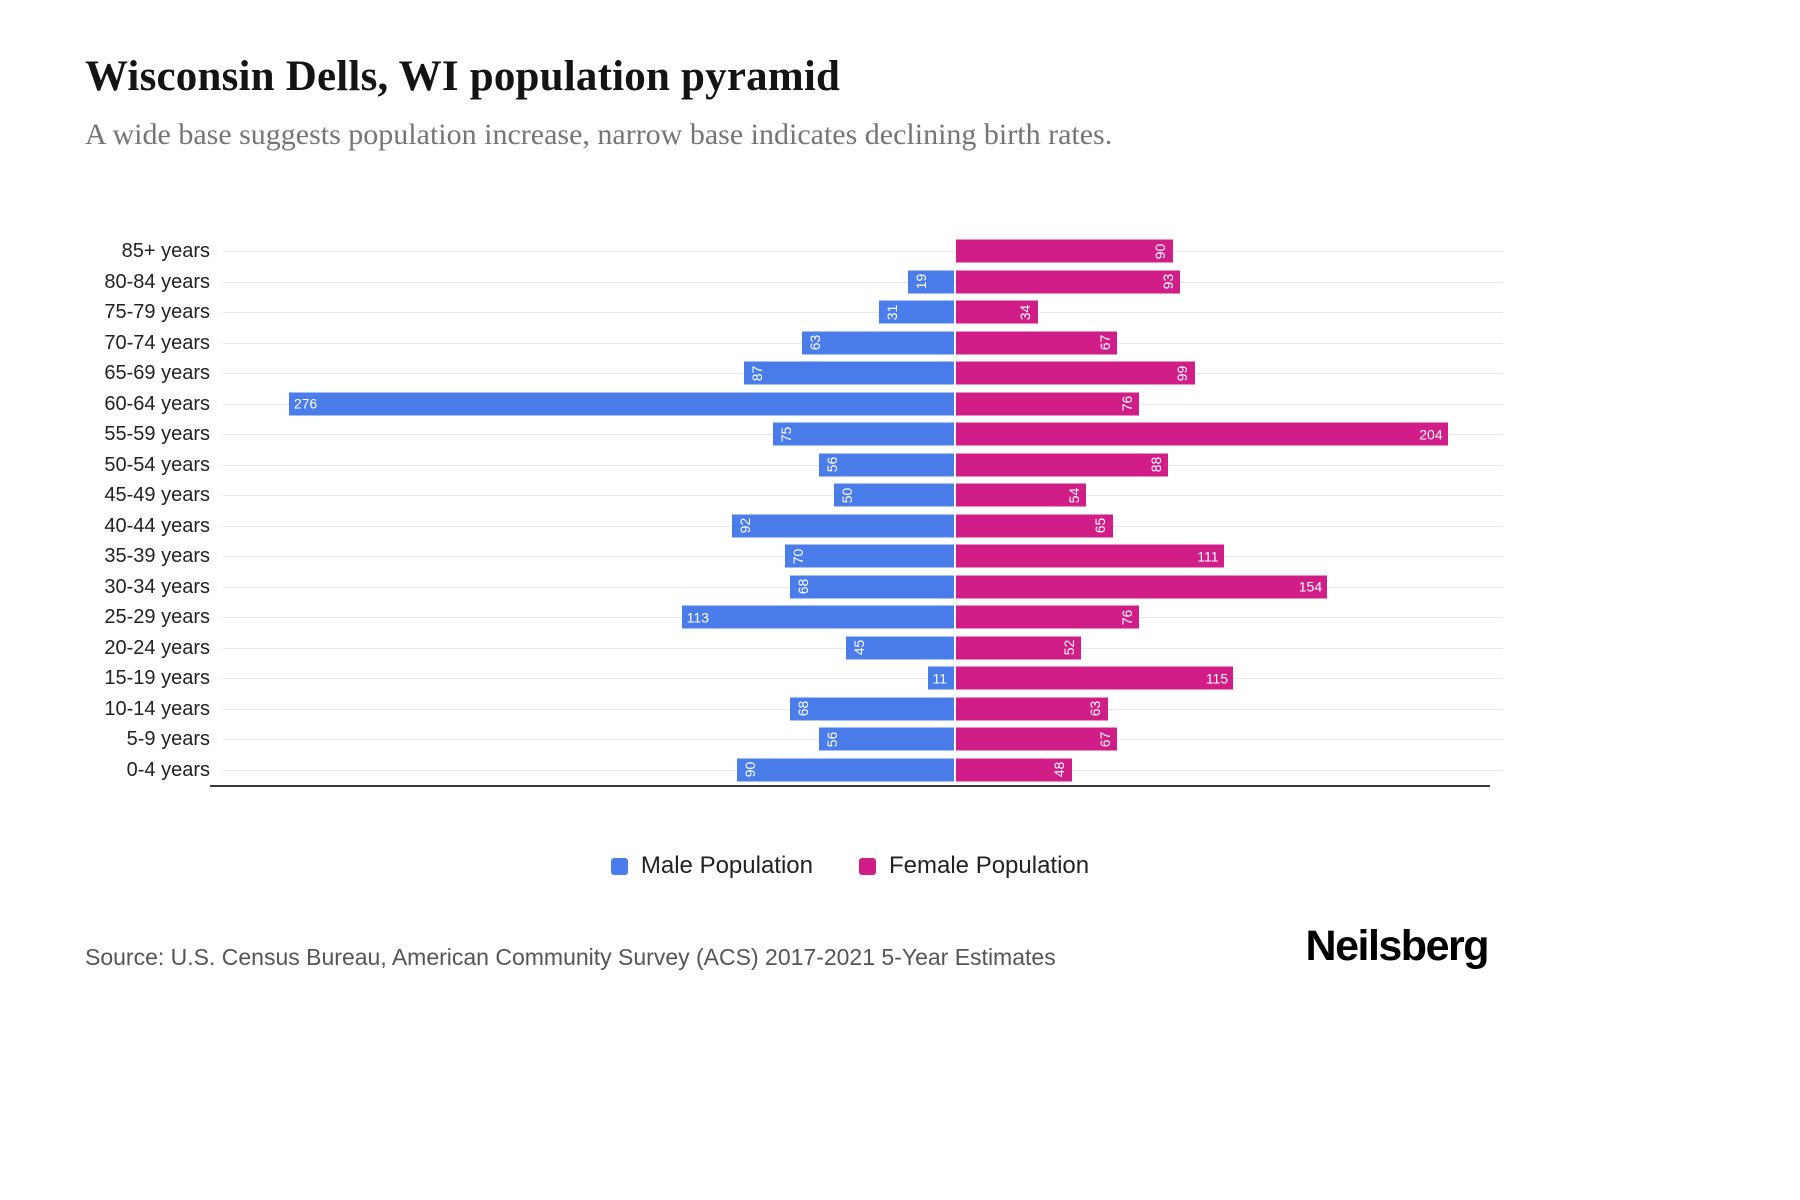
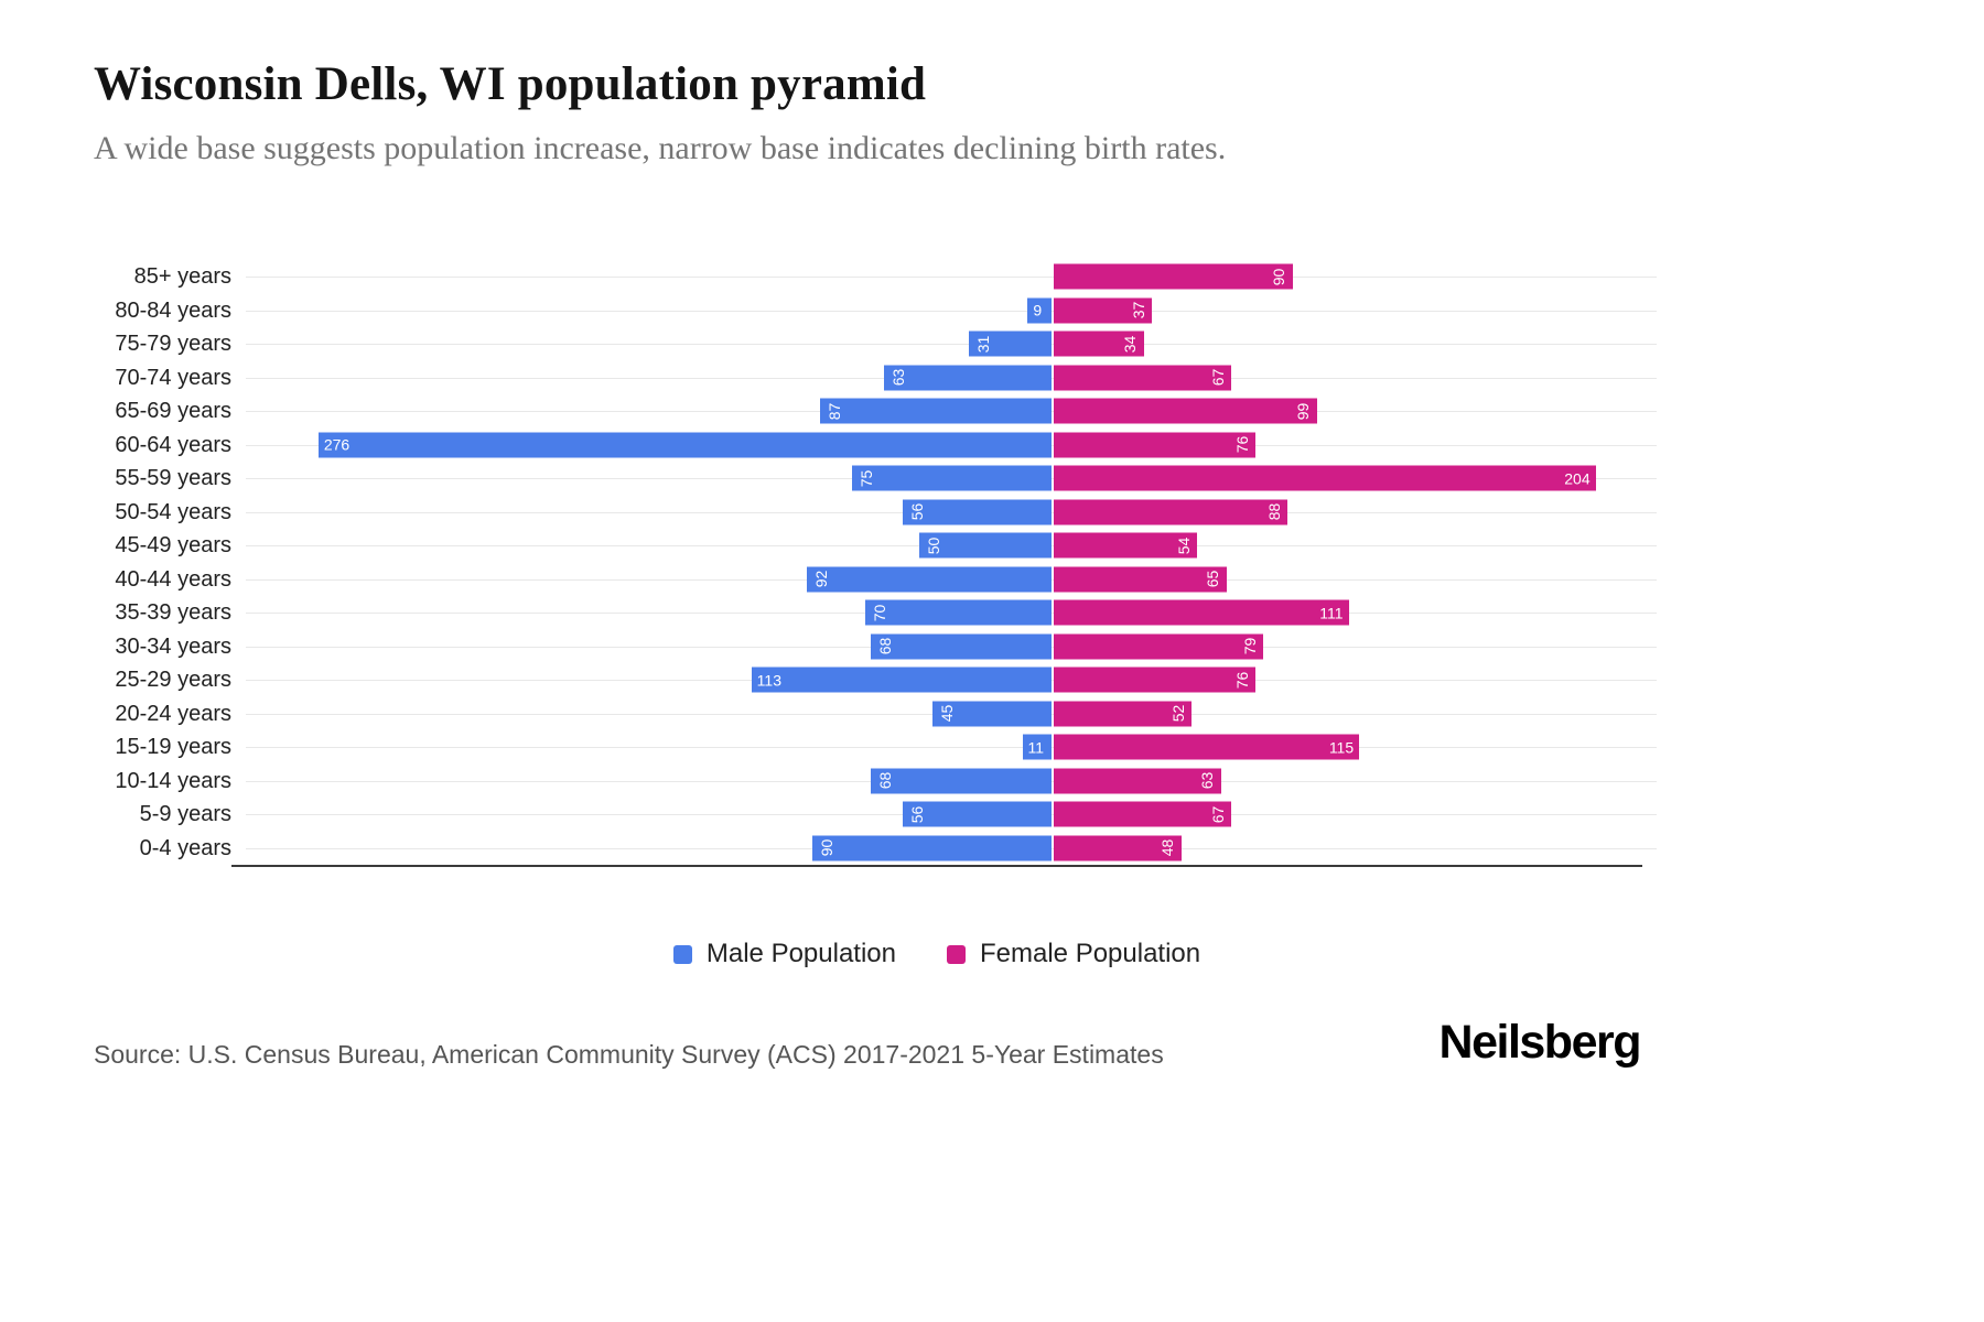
Male Population/80-84 years: 19 -> 9
Female Population/80-84 years: 93 -> 37
Female Population/30-34 years: 154 -> 79
